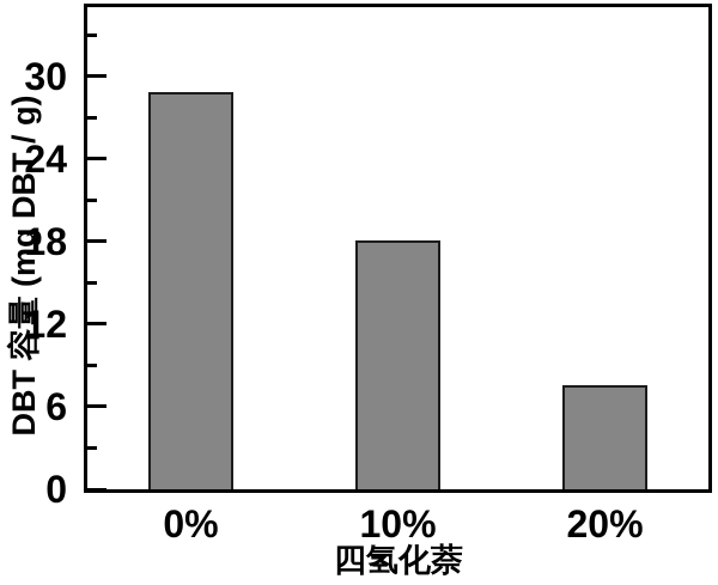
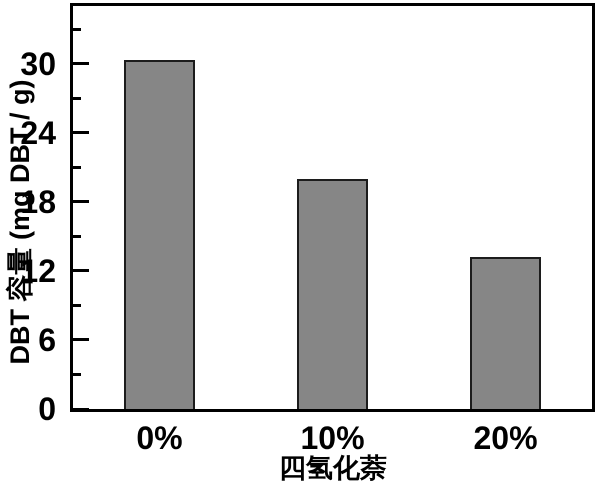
0%: 28.8 -> 30.3
10%: 18.1 -> 20.0
20%: 7.6 -> 13.2
